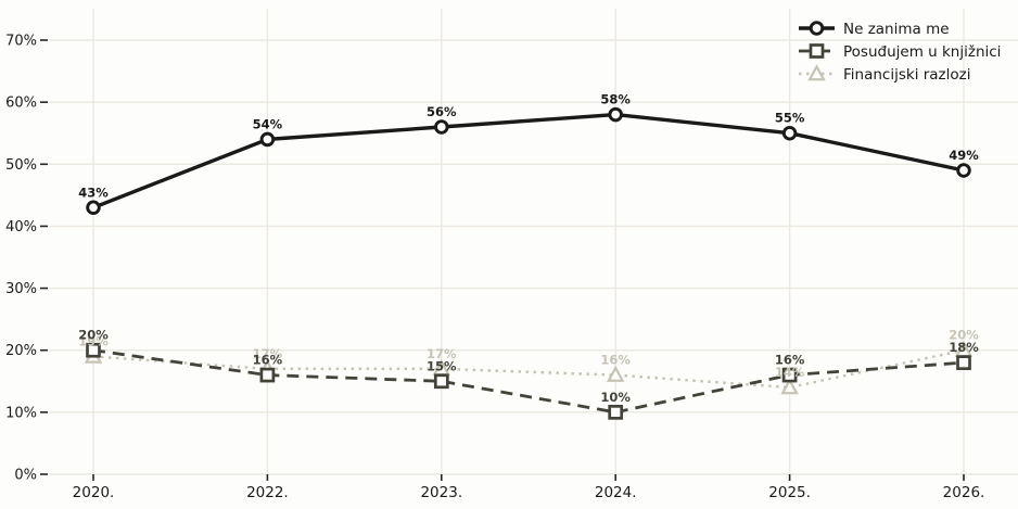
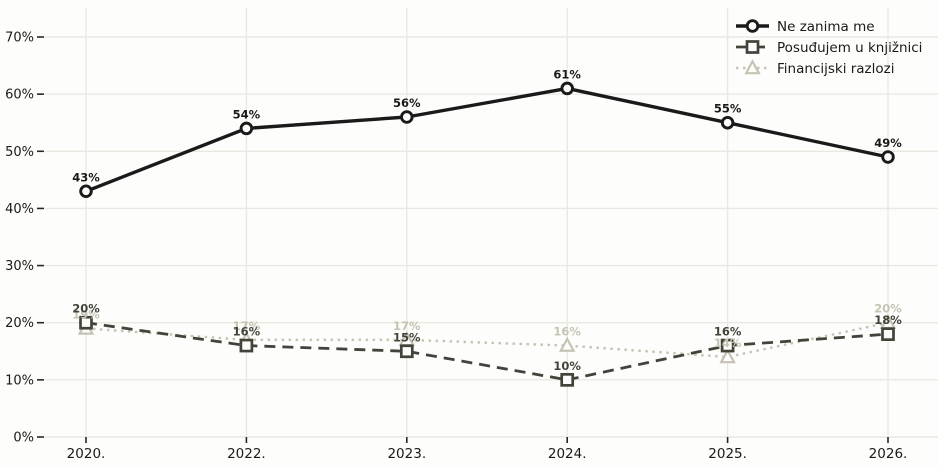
Ne zanima me/2024.: 58% -> 61%
